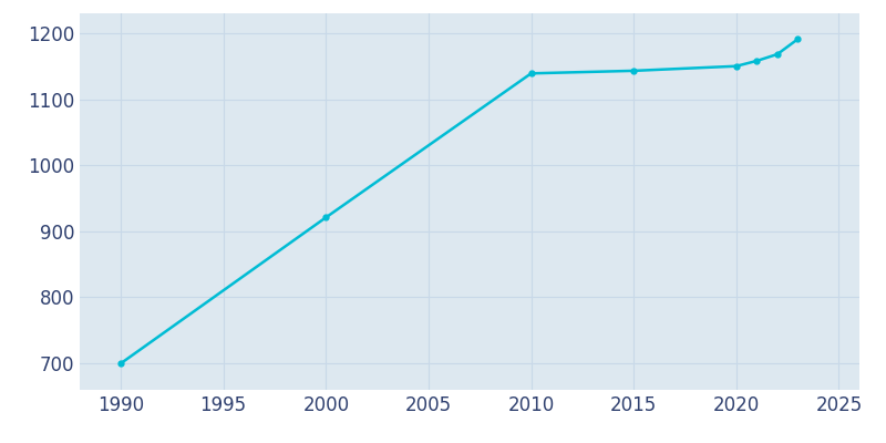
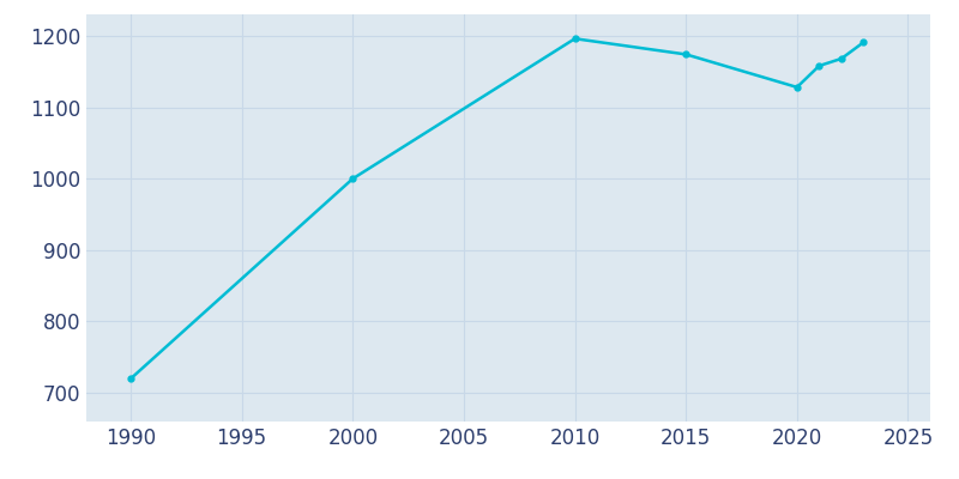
1990: 700 -> 720
2000: 921 -> 1000
2010: 1139 -> 1196
2015: 1143 -> 1174
2020: 1150 -> 1128
